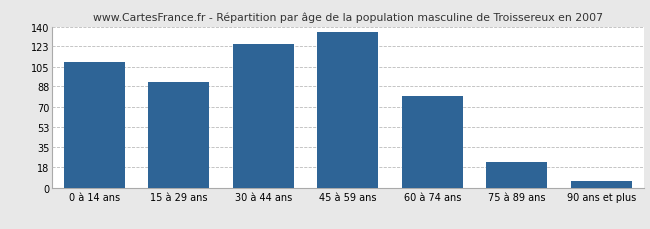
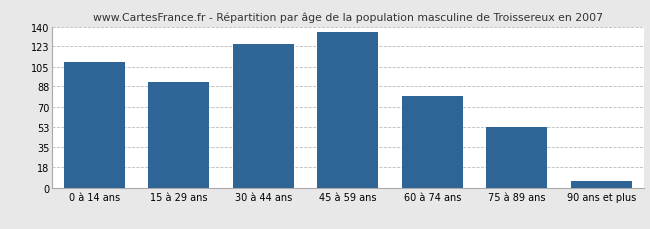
75 à 89 ans: 22 -> 53
